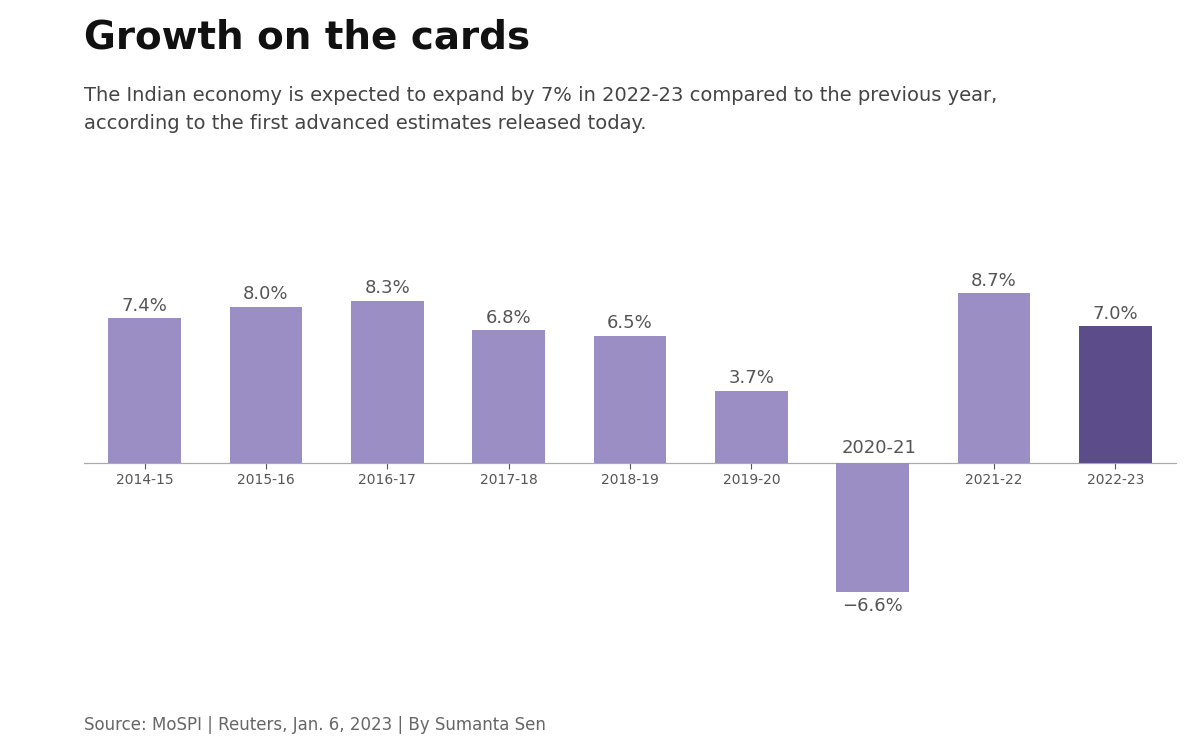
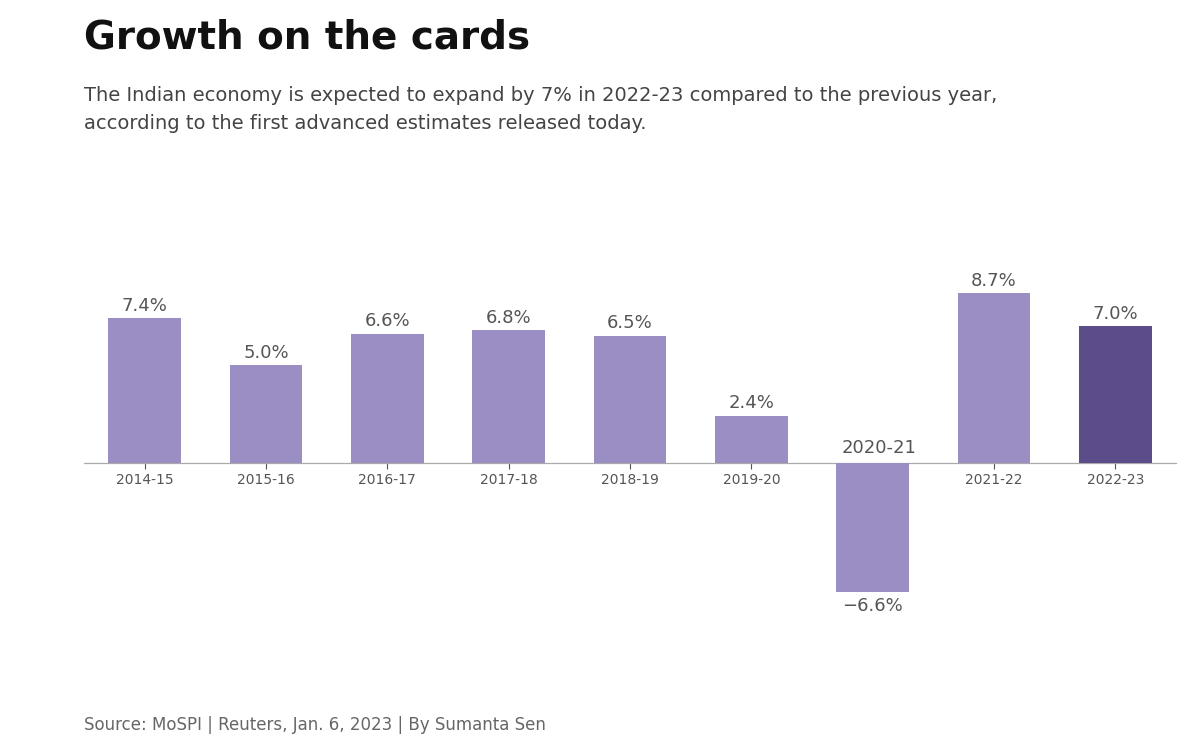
2015-16: 8.0% -> 5.0%
2016-17: 8.3% -> 6.6%
2019-20: 3.7% -> 2.4%
